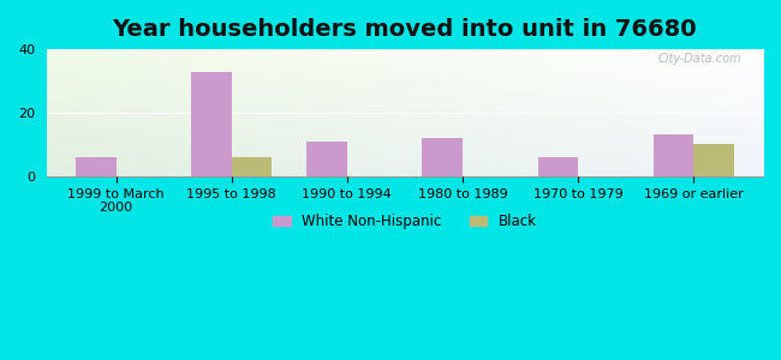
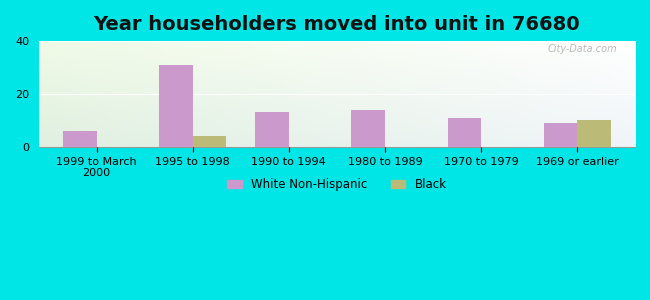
White Non-Hispanic/1995 to 1998: 33 -> 31
Black/1995 to 1998: 6 -> 4
White Non-Hispanic/1990 to 1994: 11 -> 13
White Non-Hispanic/1980 to 1989: 12 -> 14
White Non-Hispanic/1970 to 1979: 6 -> 11
White Non-Hispanic/1969 or earlier: 13 -> 9
